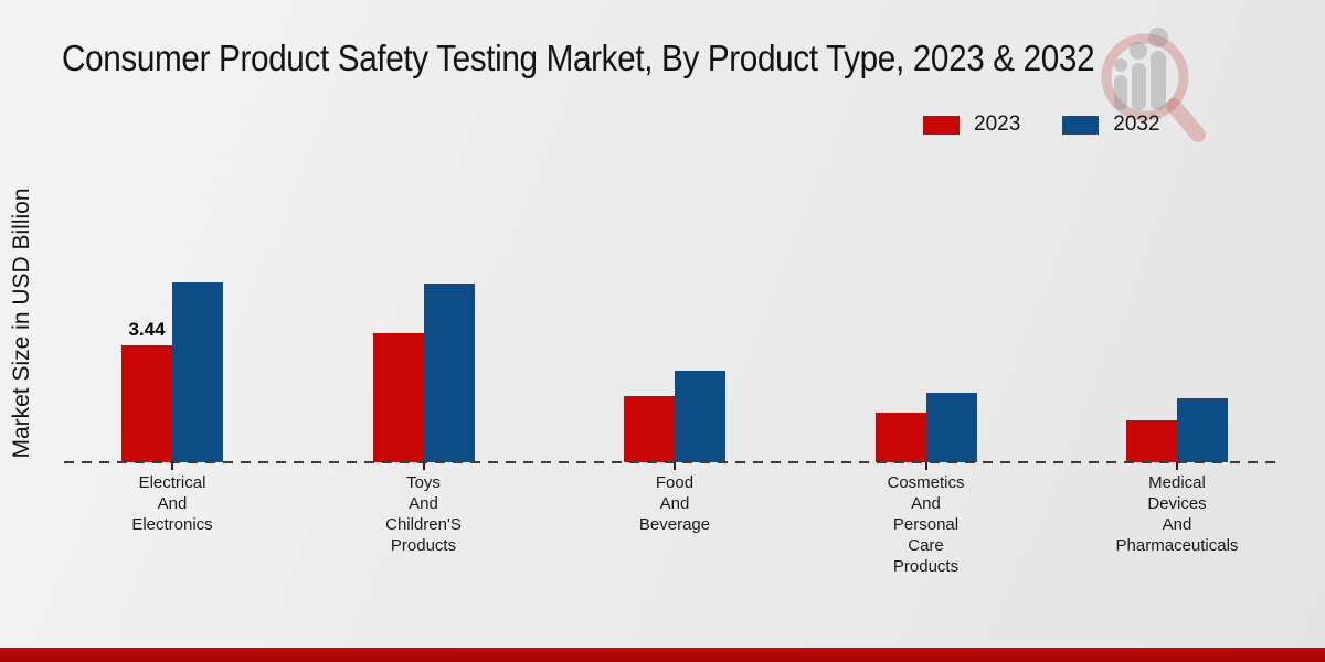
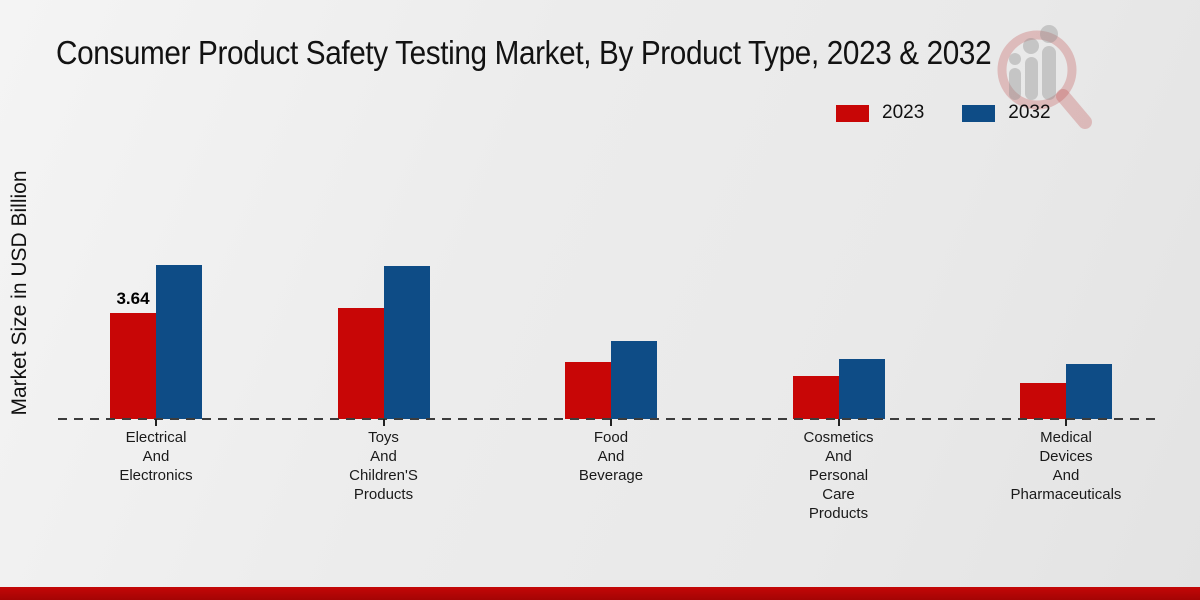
2023/Electrical And Electronics: 3.44 -> 3.64
